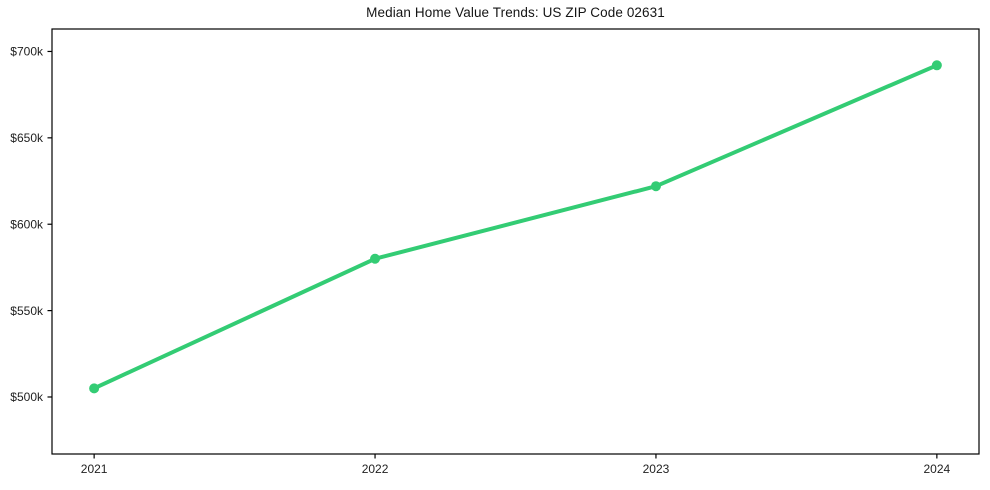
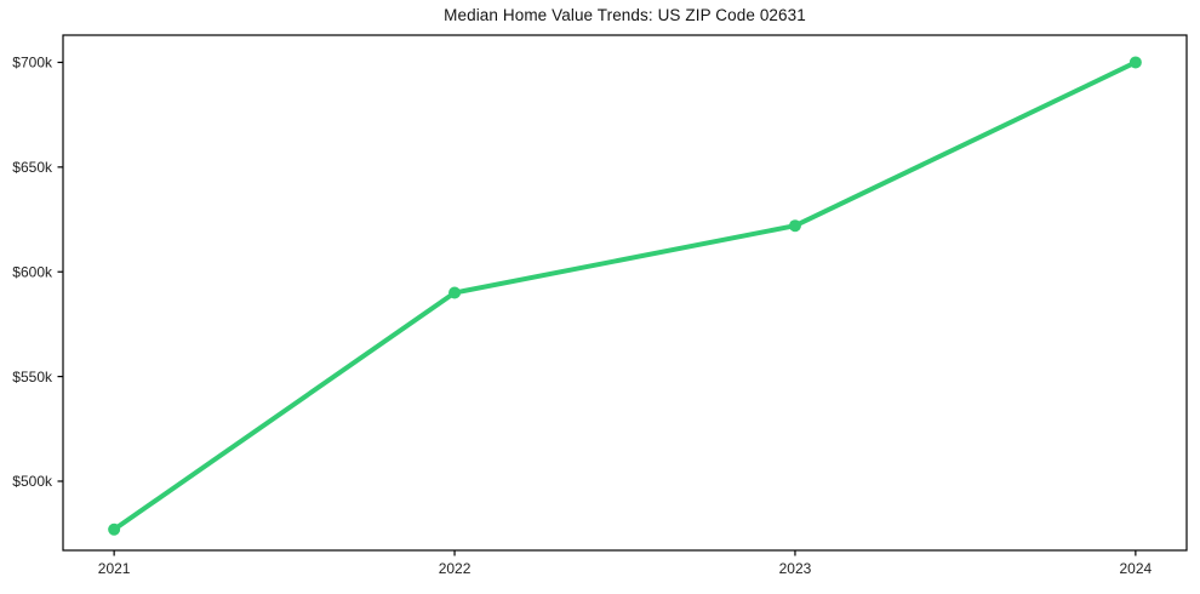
2021: $505k -> $477k
2022: $580k -> $590k
2024: $692k -> $700k
